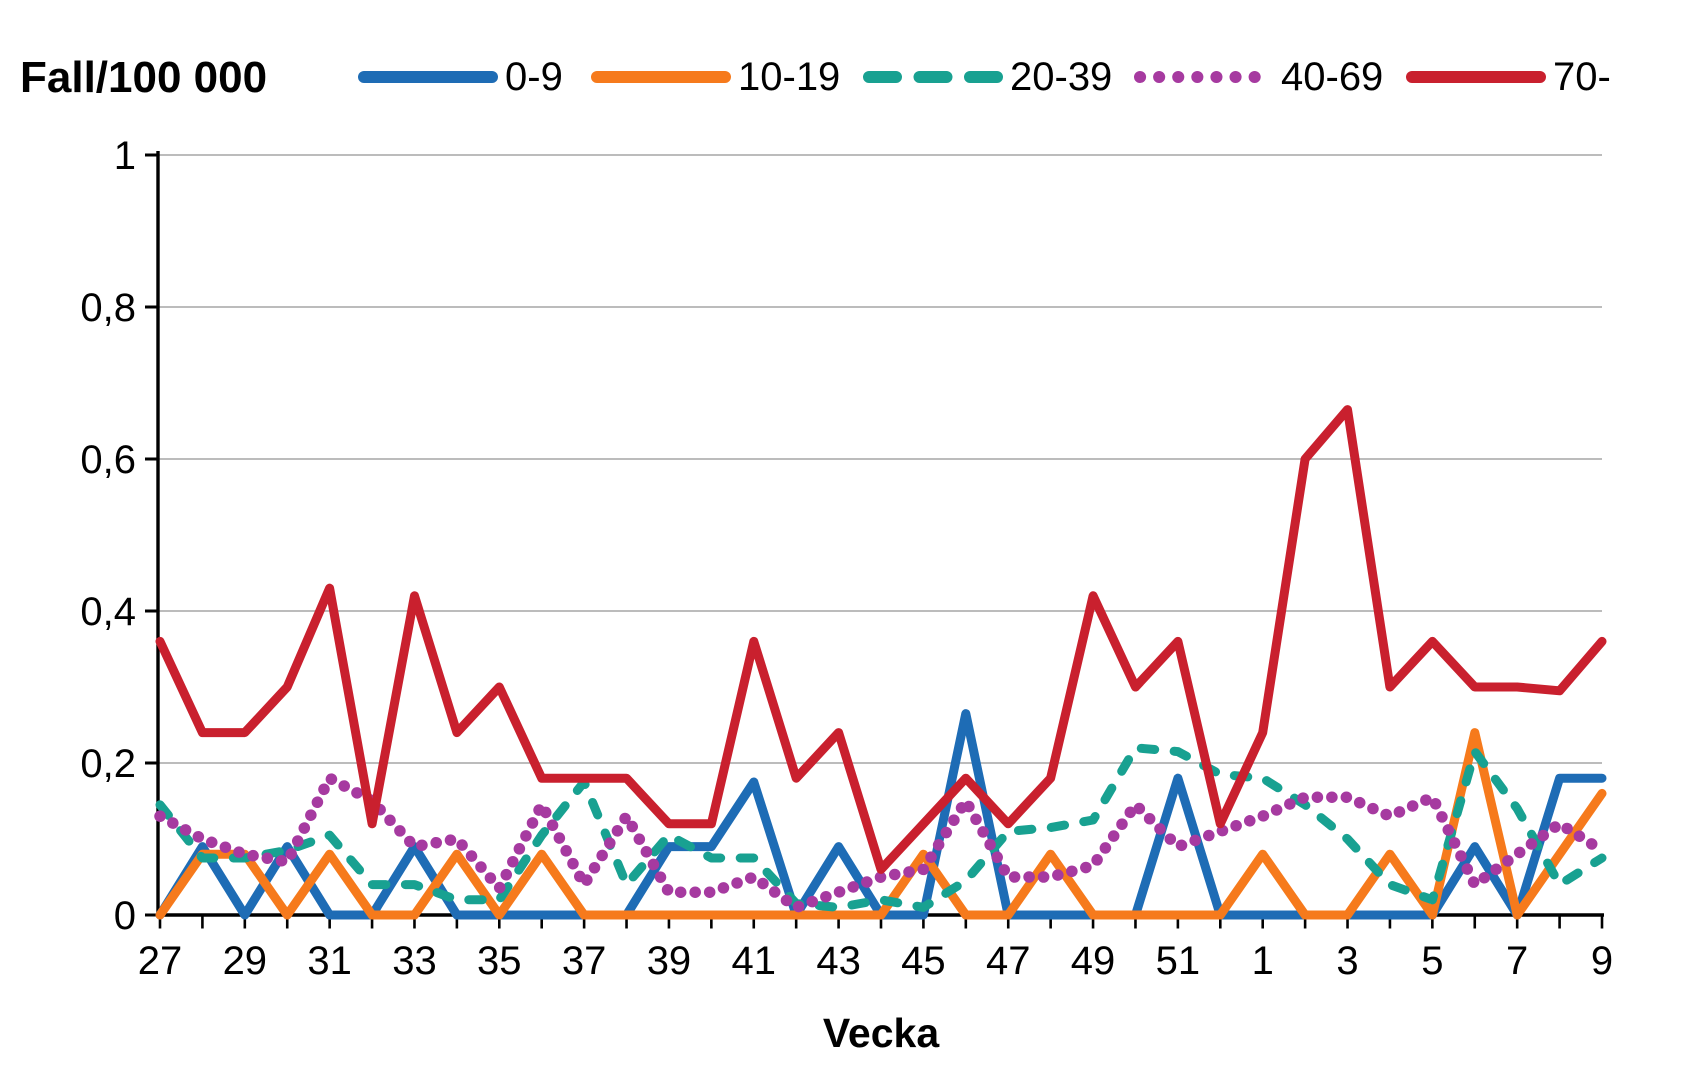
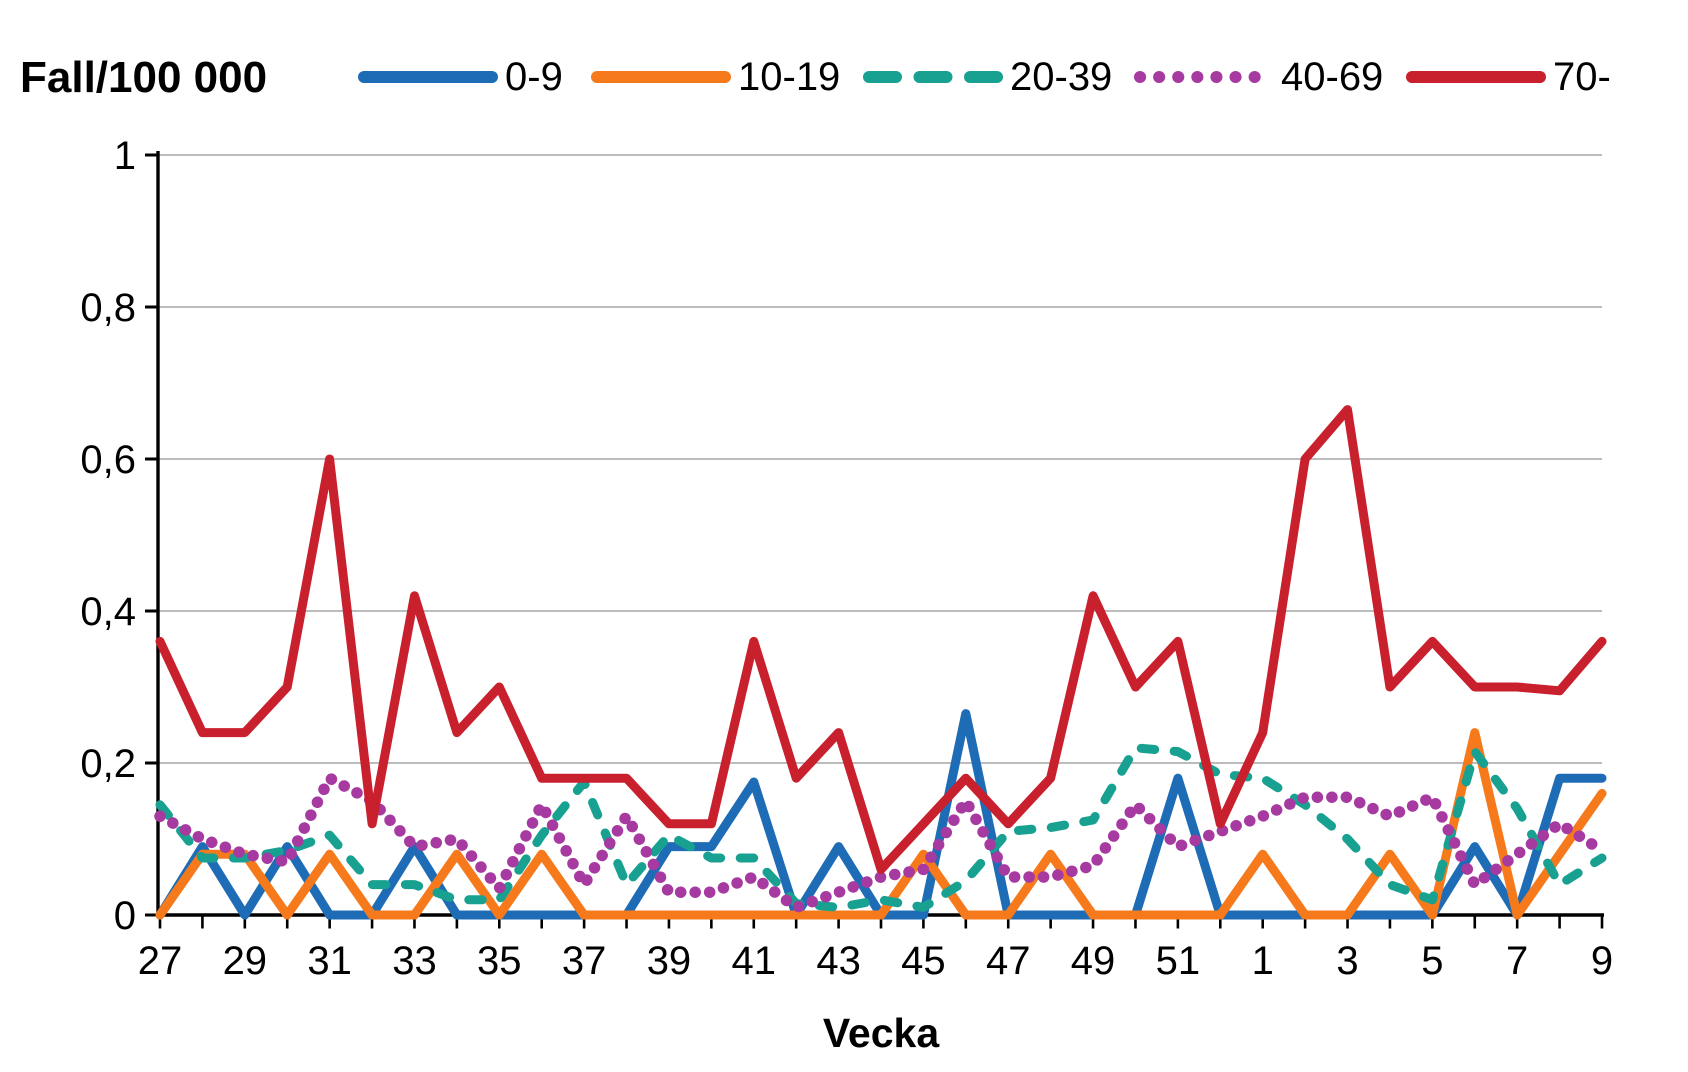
70-/31: 0,43 -> 0,60
